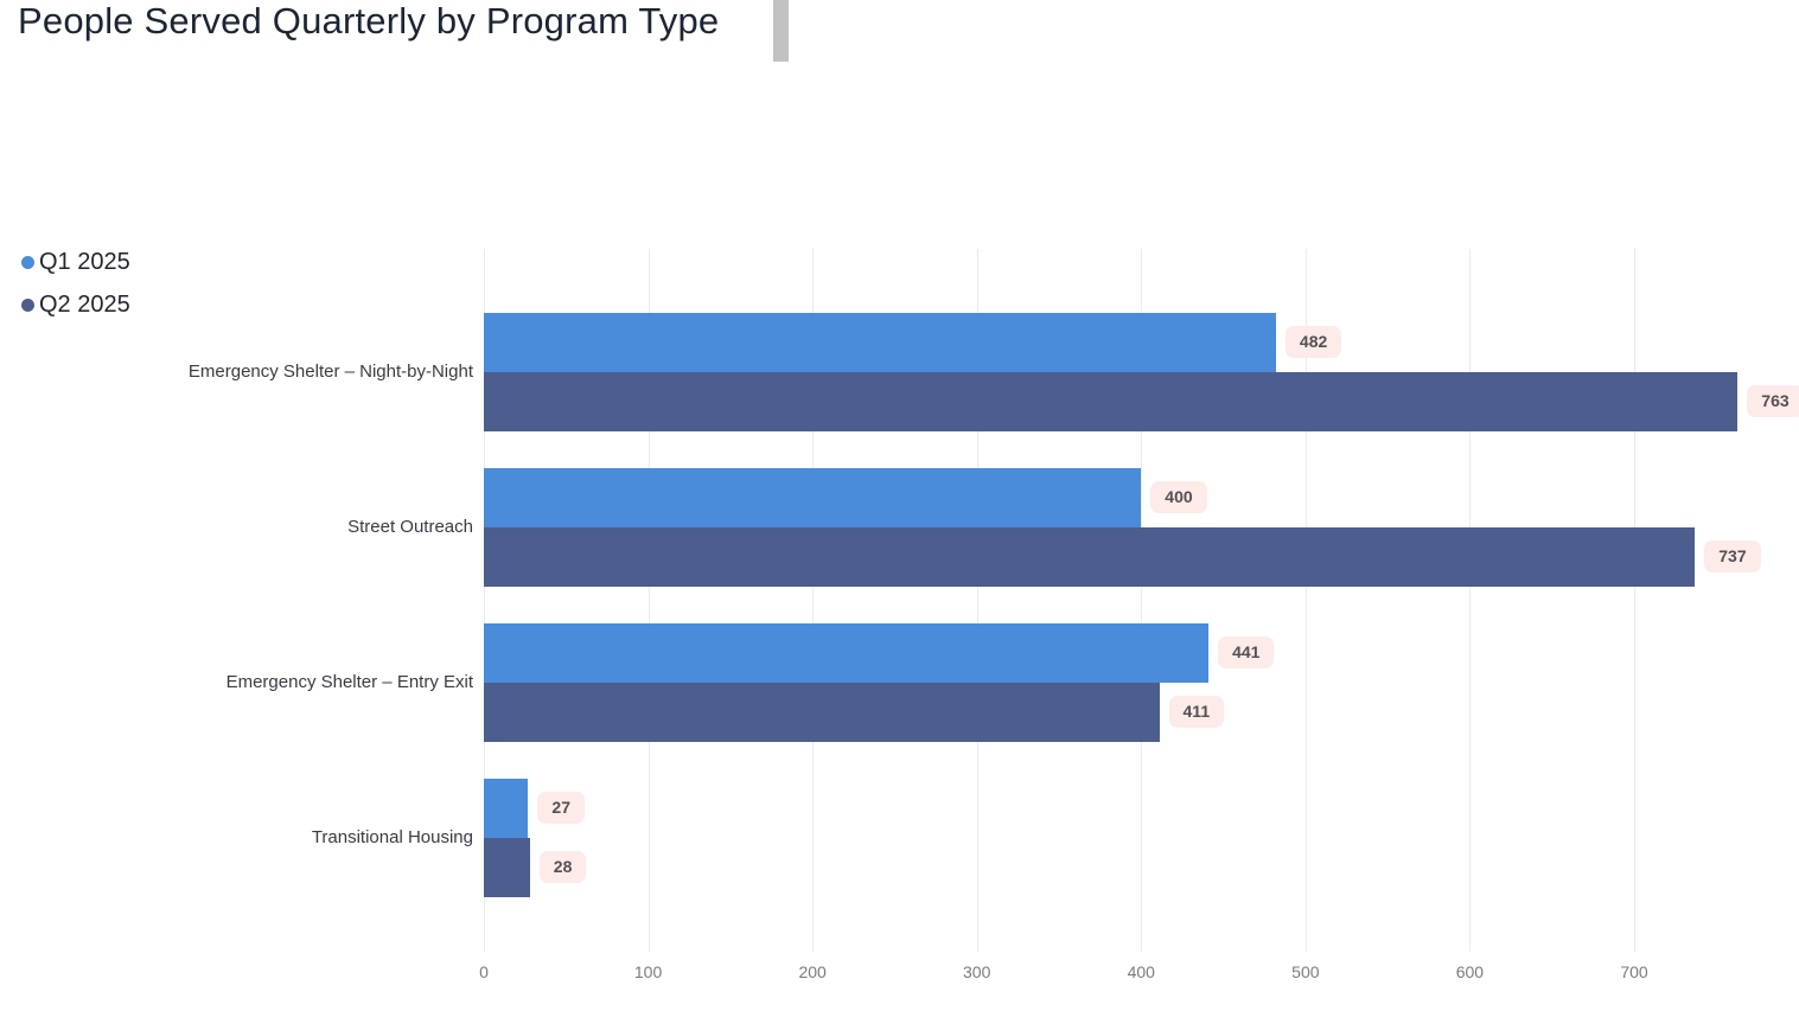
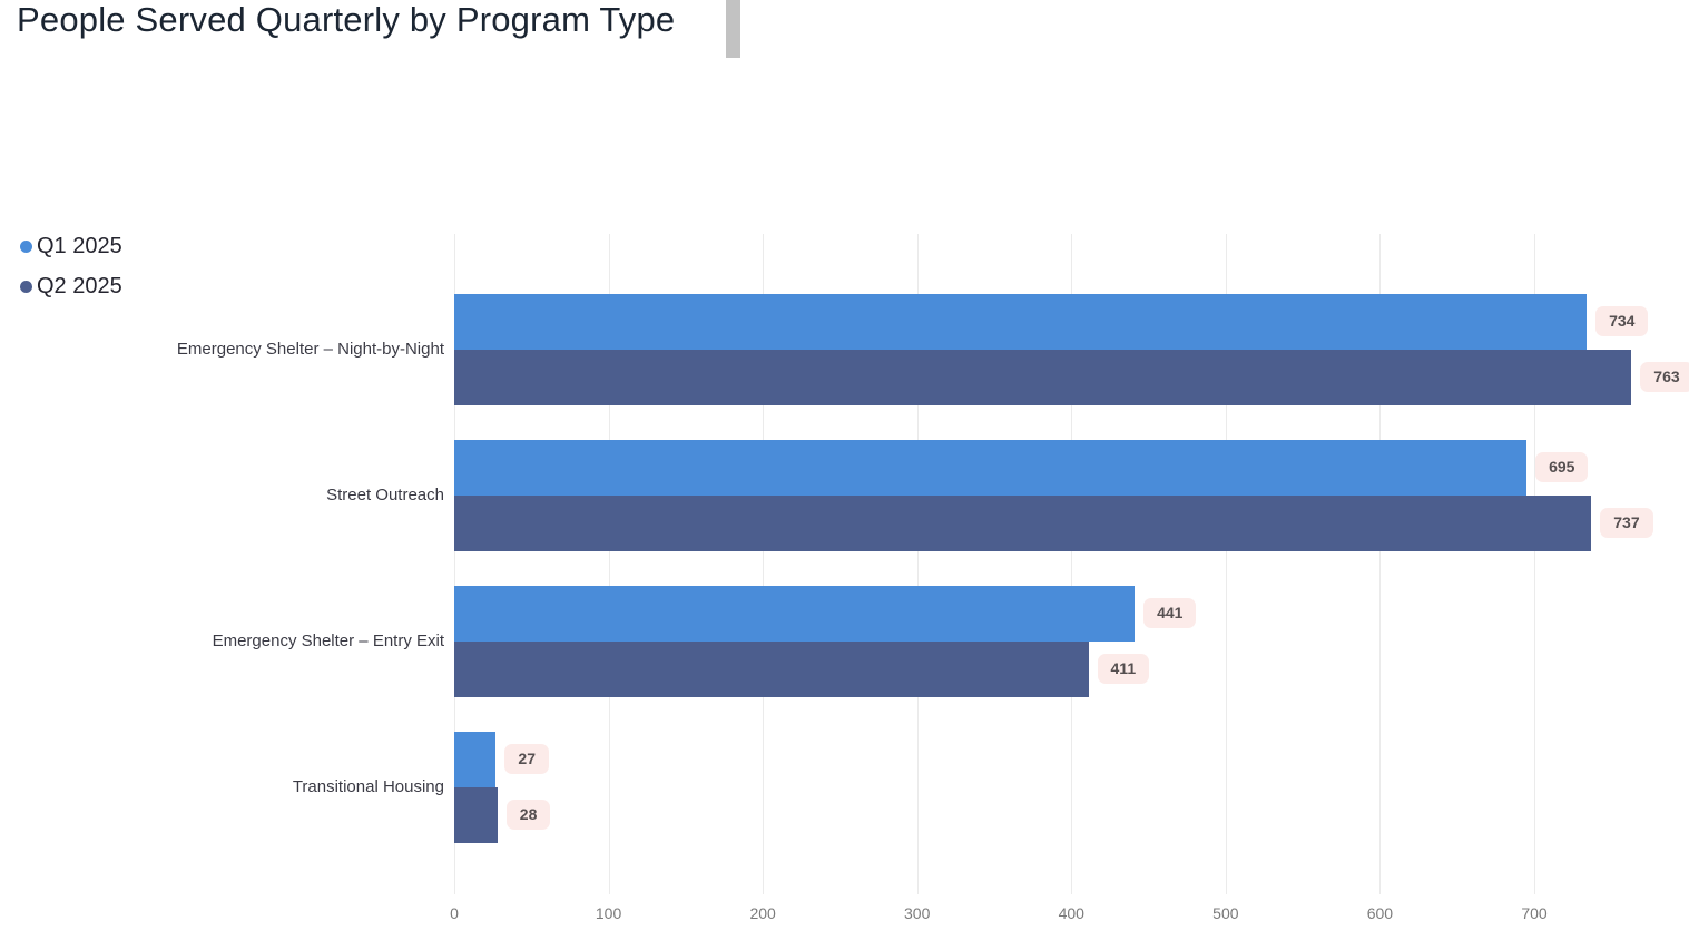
Q1 2025/Emergency Shelter – Night-by-Night: 482 -> 734
Q1 2025/Street Outreach: 400 -> 695
